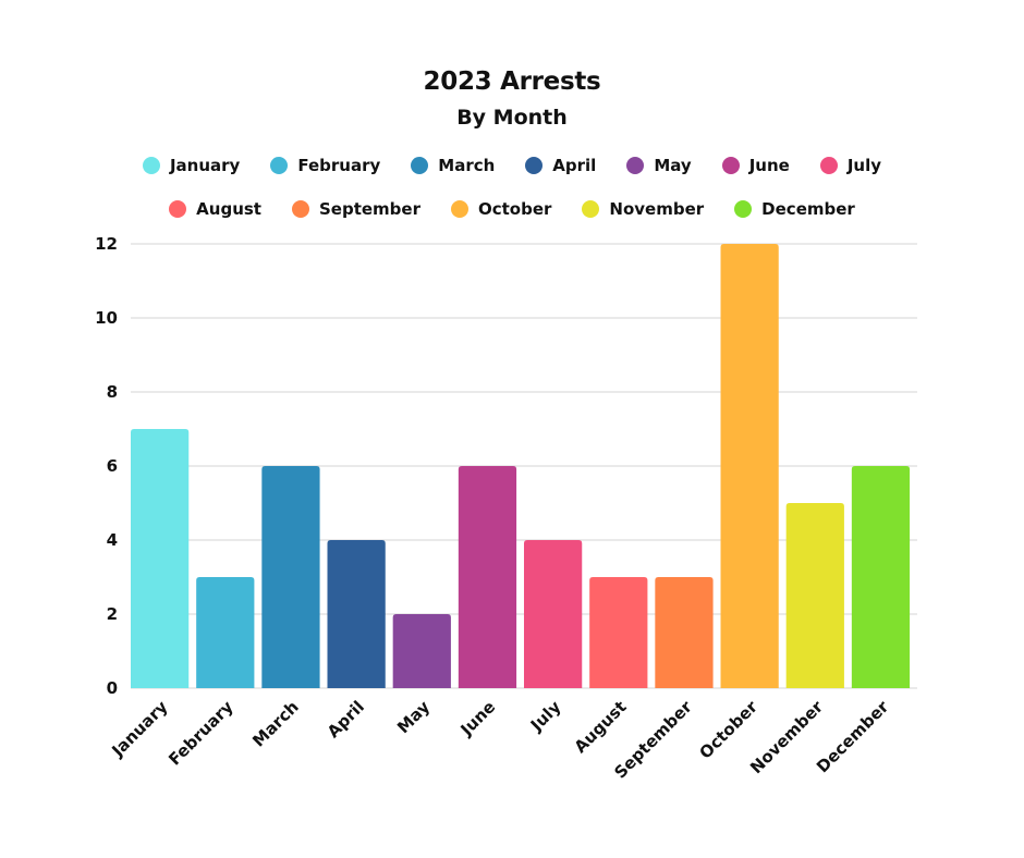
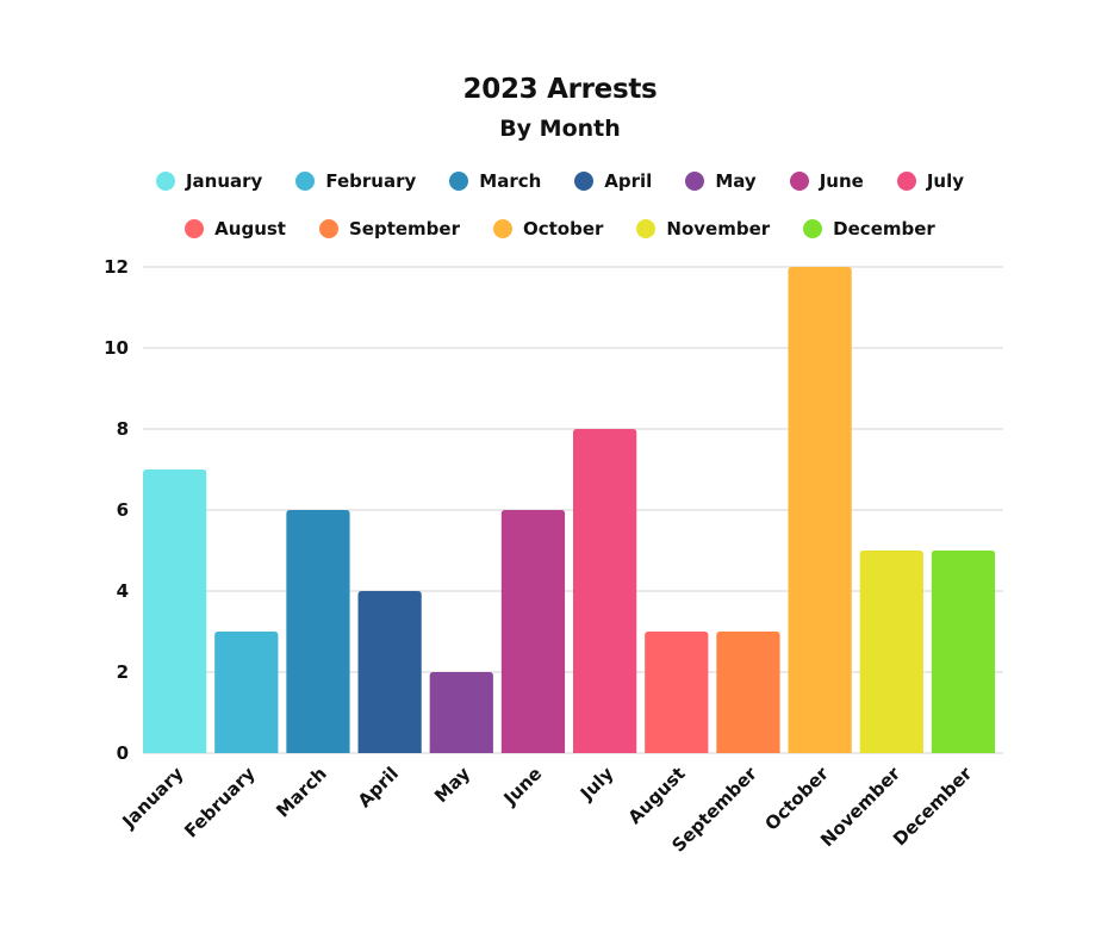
July: 4 -> 8
December: 6 -> 5
